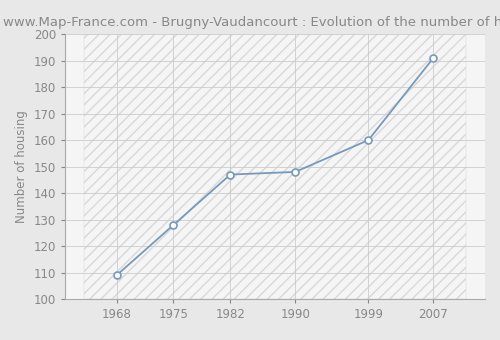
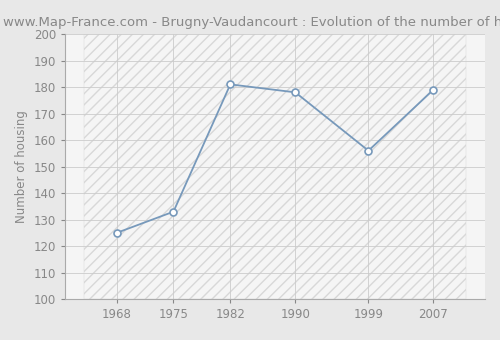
1968: 109 -> 125
1975: 128 -> 133
1982: 147 -> 181
1990: 148 -> 178
1999: 160 -> 156
2007: 191 -> 179
